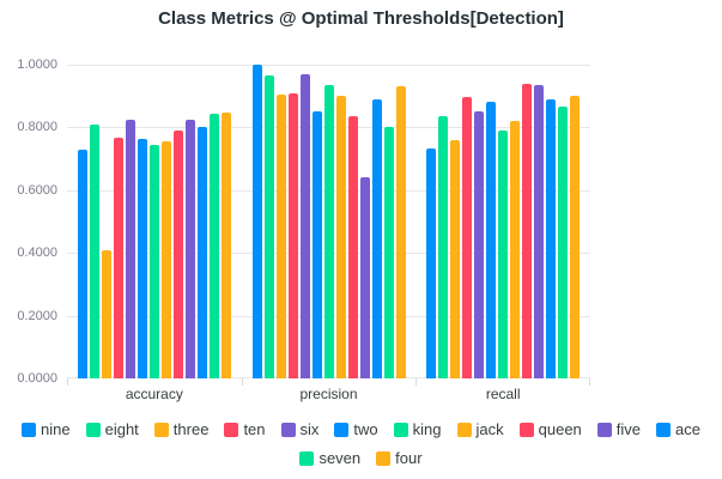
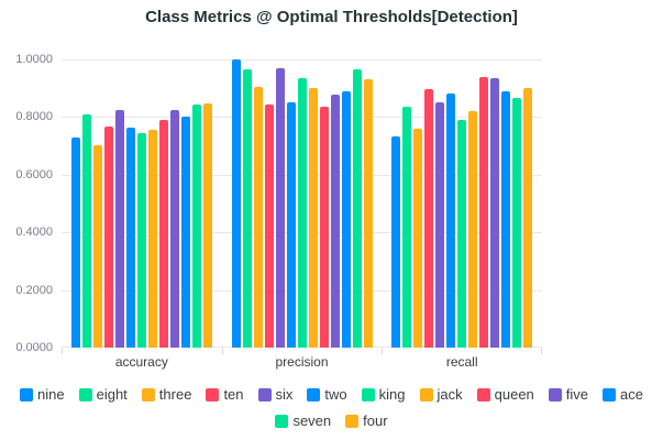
three/accuracy: 0.41 -> 0.70
ten/precision: 0.91 -> 0.84
five/precision: 0.64 -> 0.88
seven/precision: 0.80 -> 0.97
